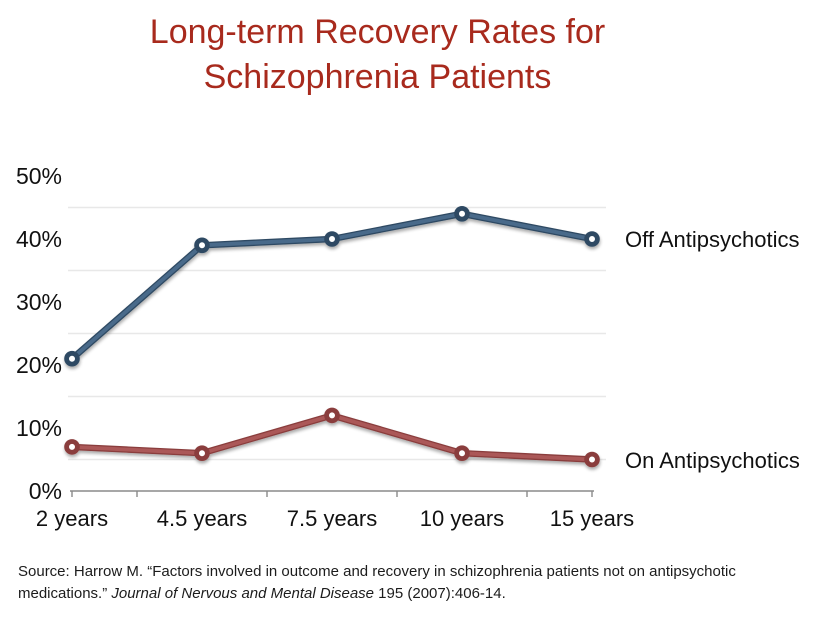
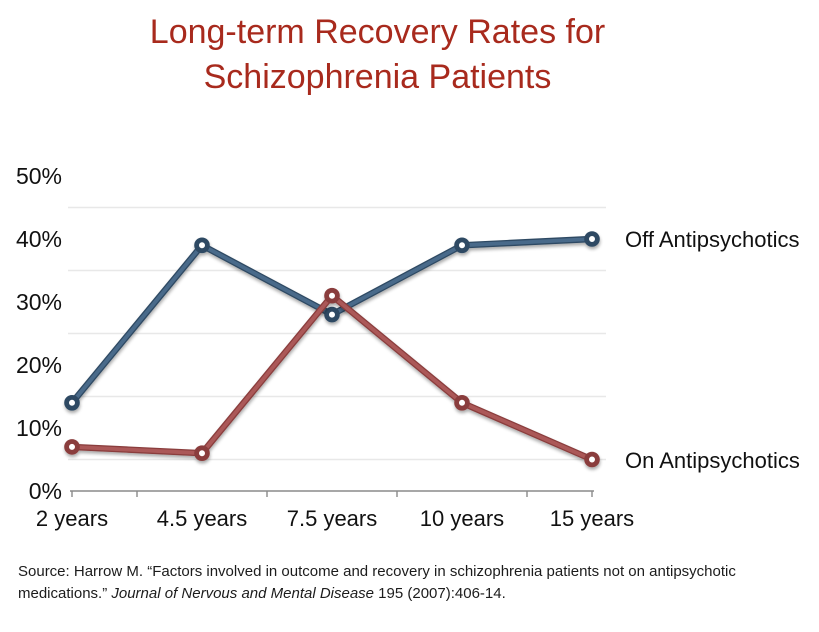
Off Antipsychotics/2 years: 21% -> 14%
Off Antipsychotics/7.5 years: 40% -> 28%
On Antipsychotics/7.5 years: 12% -> 31%
Off Antipsychotics/10 years: 44% -> 39%
On Antipsychotics/10 years: 6% -> 14%
